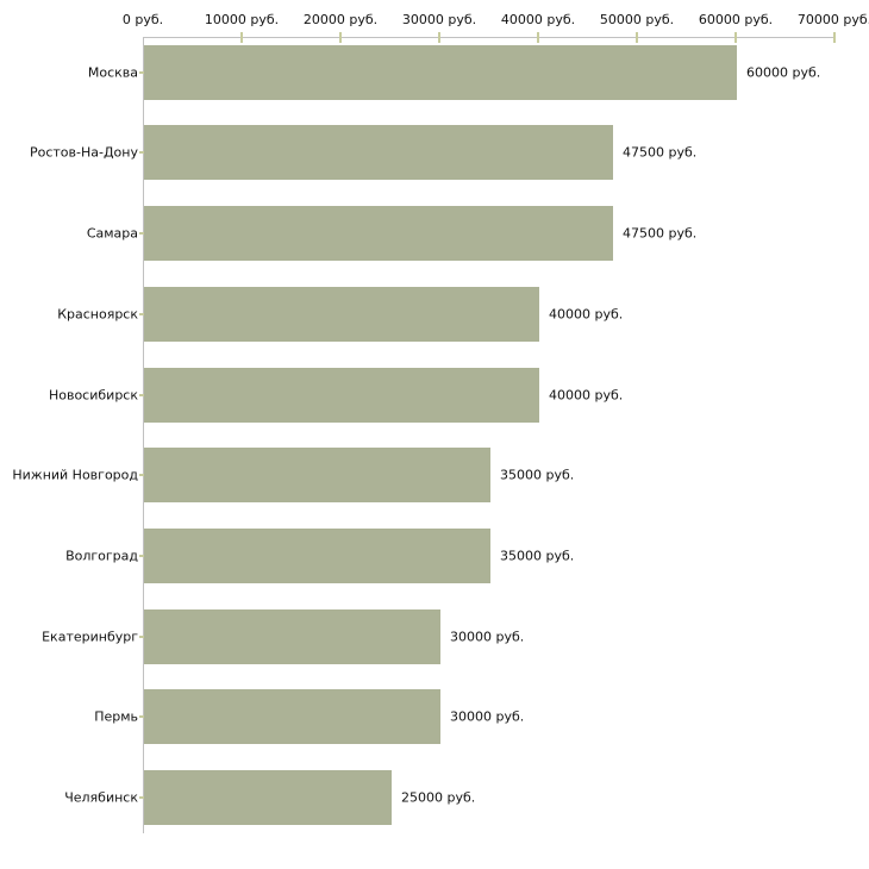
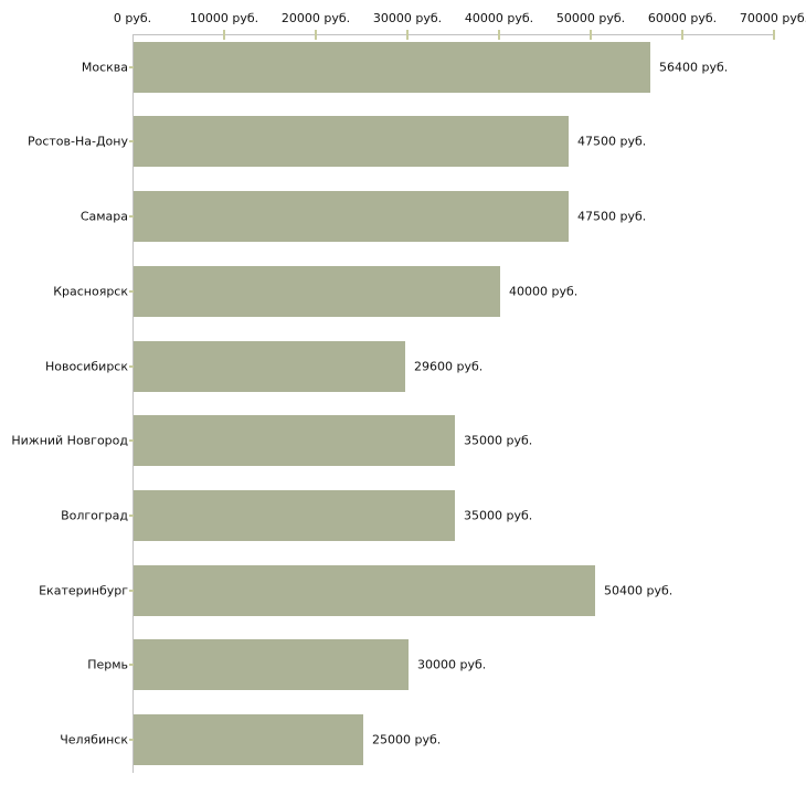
Москва: 60000 -> 56400
Новосибирск: 40000 -> 29600
Екатеринбург: 30000 -> 50400
